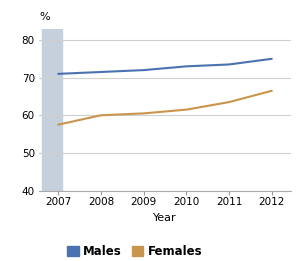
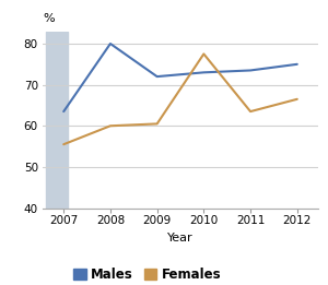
Males/2007: 71.0 -> 63.5
Females/2007: 57.5 -> 55.5
Males/2008: 71.5 -> 80.0
Females/2010: 61.5 -> 77.5
